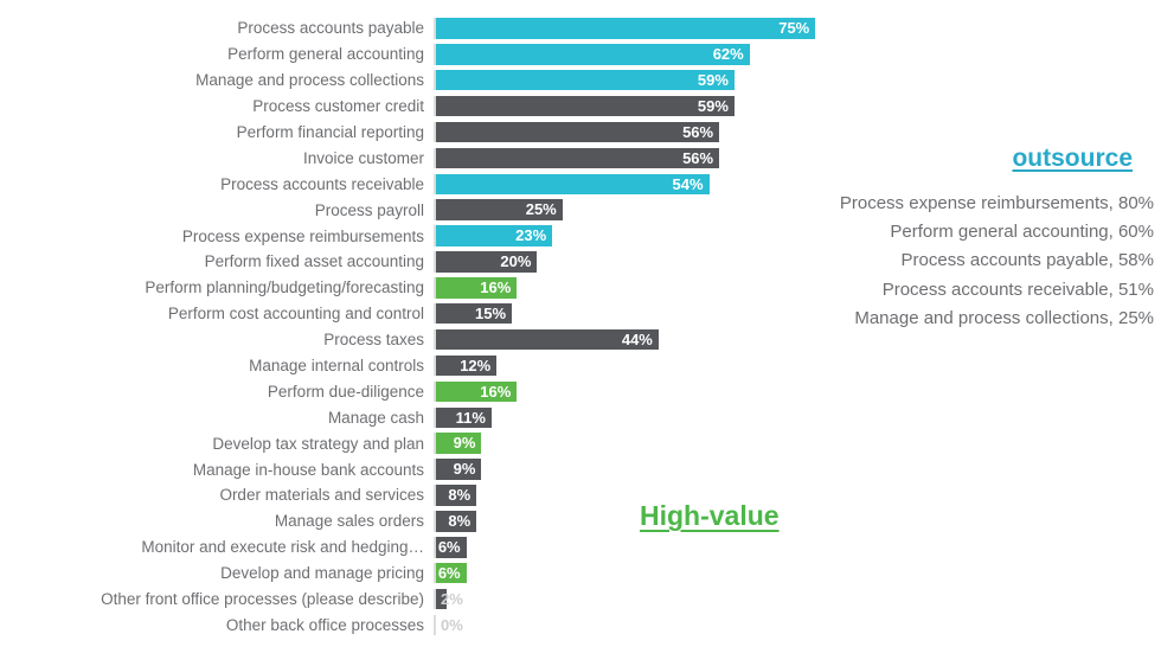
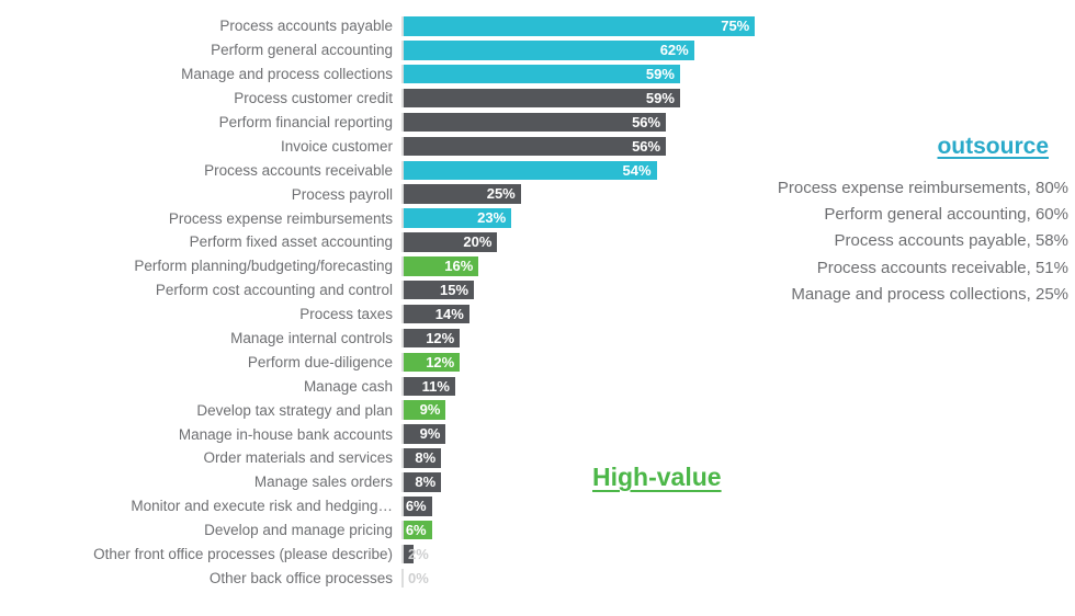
Process taxes: 44% -> 14%
Perform due-diligence: 16% -> 12%
